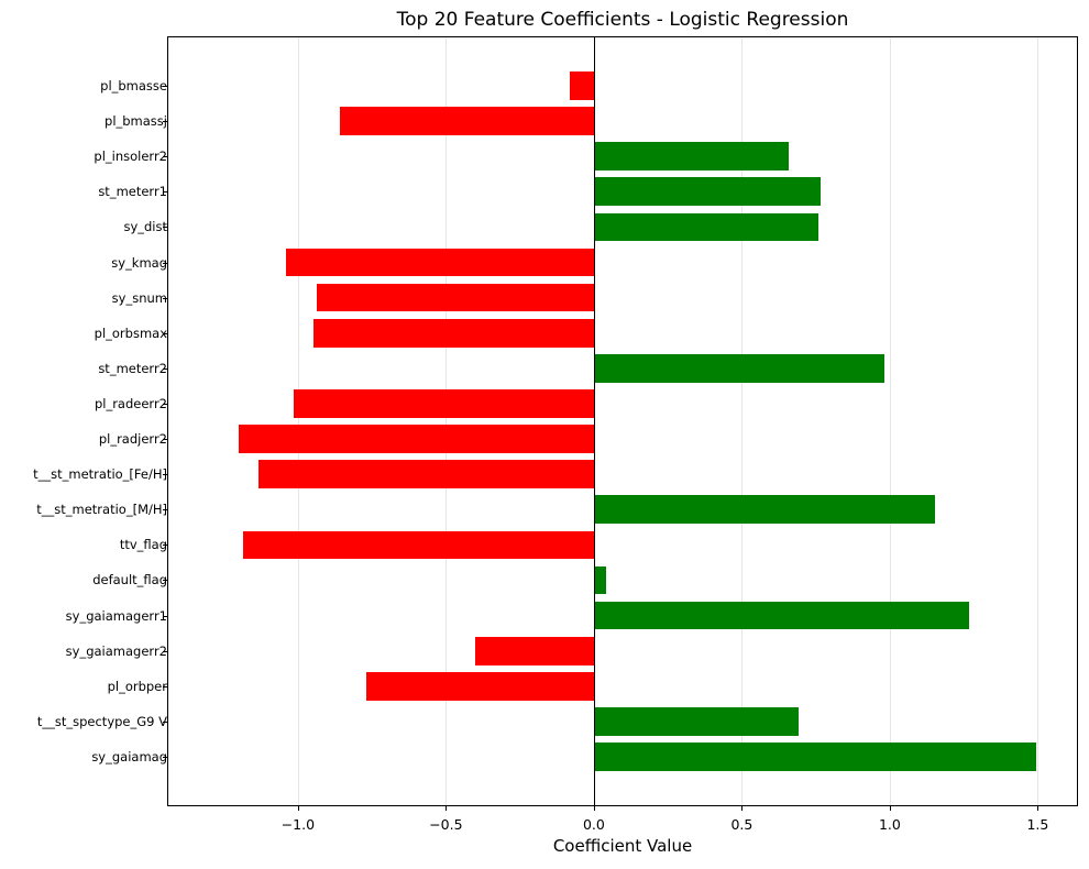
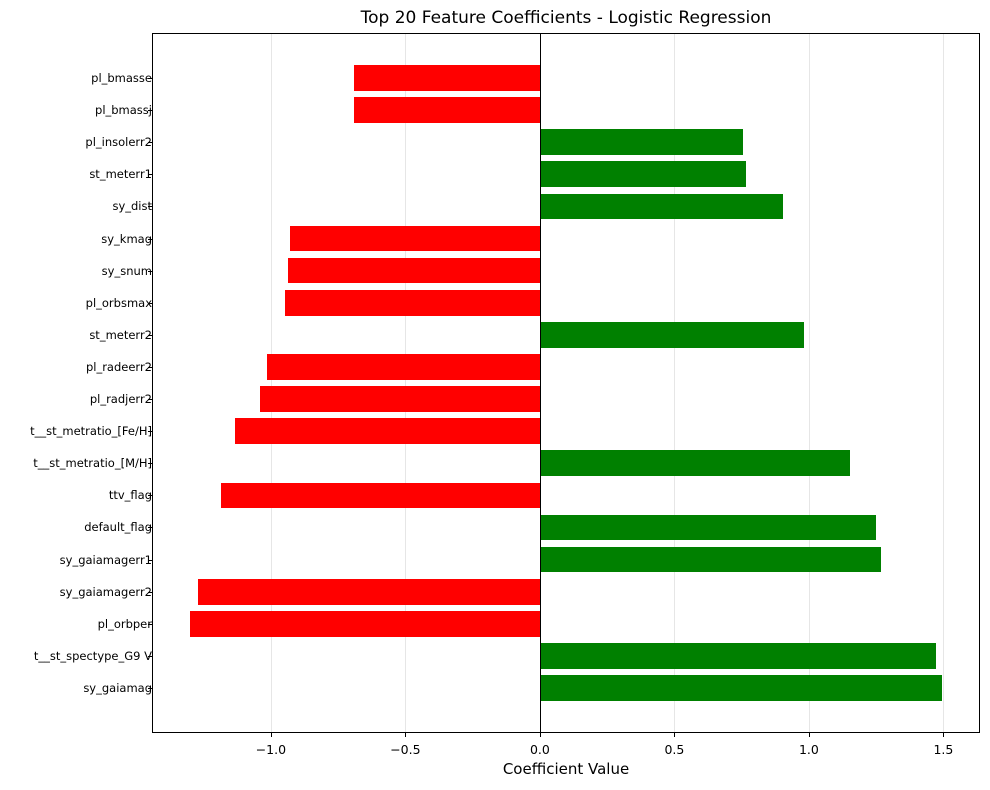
t__st_spectype_G9 V: 0.69 -> 1.47
pl_orbper: -0.77 -> -1.30
sy_gaiamagerr2: -0.40 -> -1.27
default_flag: 0.04 -> 1.25
pl_radjerr2: -1.20 -> -1.04
sy_kmag: -1.04 -> -0.93
sy_dist: 0.76 -> 0.90
pl_insolerr2: 0.66 -> 0.76
pl_bmassj: -0.86 -> -0.69
pl_bmasse: -0.08 -> -0.69
